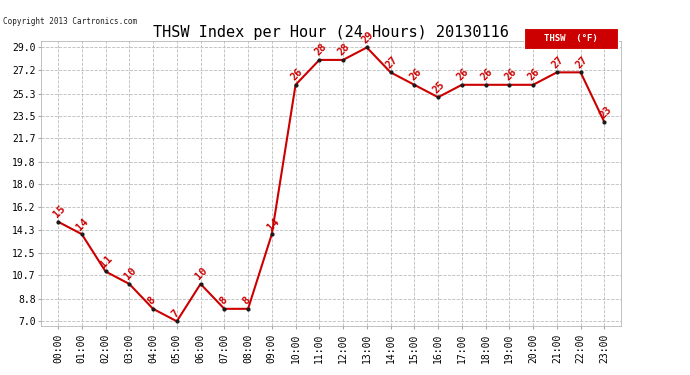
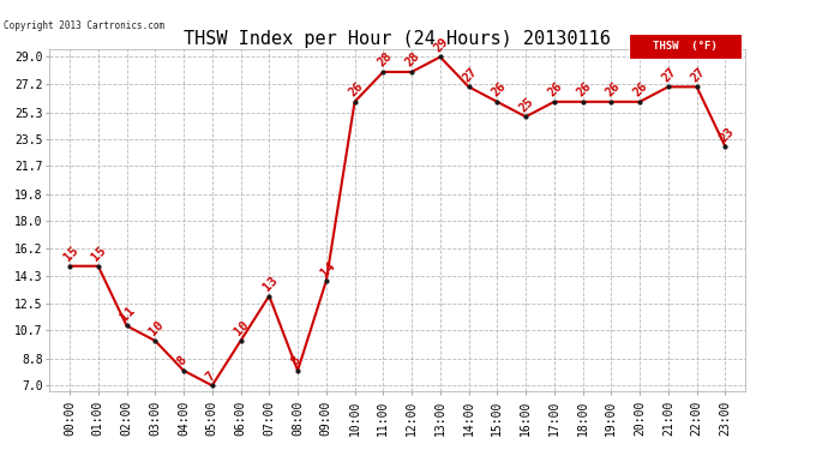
01:00: 14 -> 15
07:00: 8 -> 13
